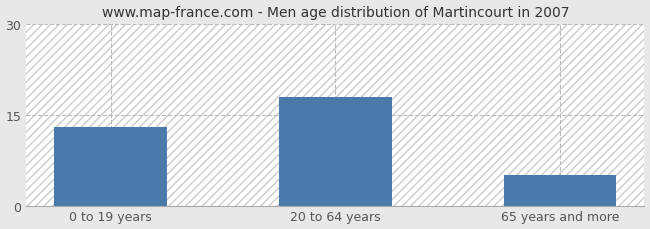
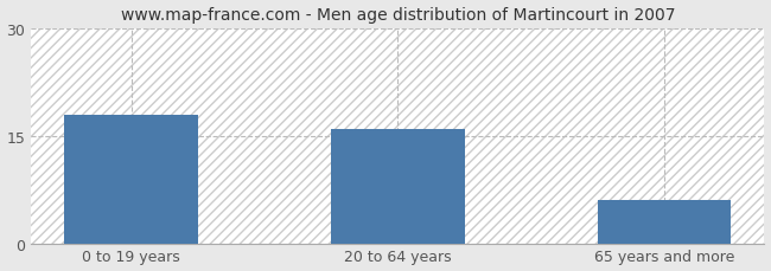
0 to 19 years: 13 -> 18
20 to 64 years: 18 -> 16
65 years and more: 5 -> 6
